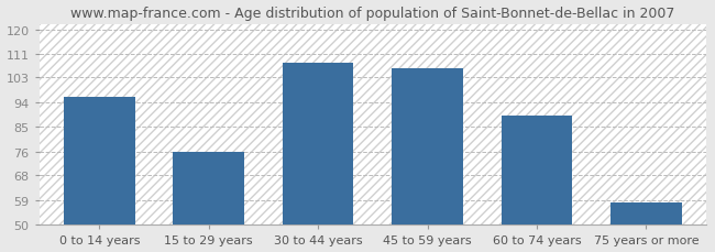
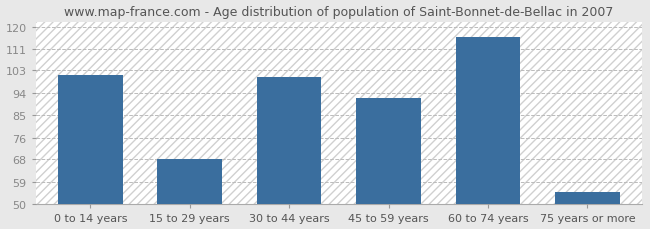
0 to 14 years: 96 -> 101
15 to 29 years: 76 -> 68
30 to 44 years: 108 -> 100
45 to 59 years: 106 -> 92
60 to 74 years: 89 -> 116
75 years or more: 58 -> 55
